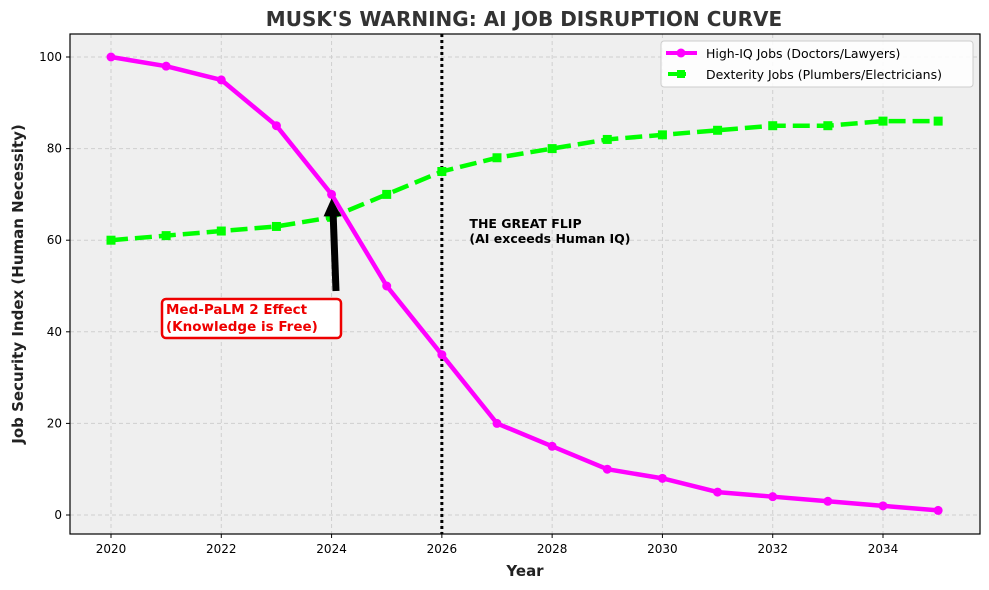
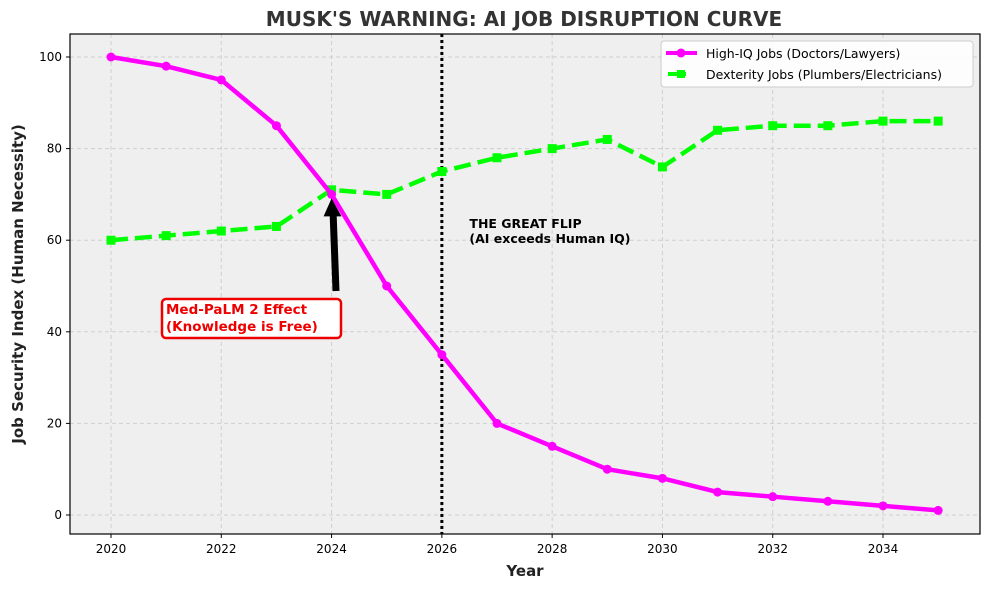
Dexterity Jobs (Plumbers/Electricians)/2024: 65 -> 71
Dexterity Jobs (Plumbers/Electricians)/2030: 83 -> 76
